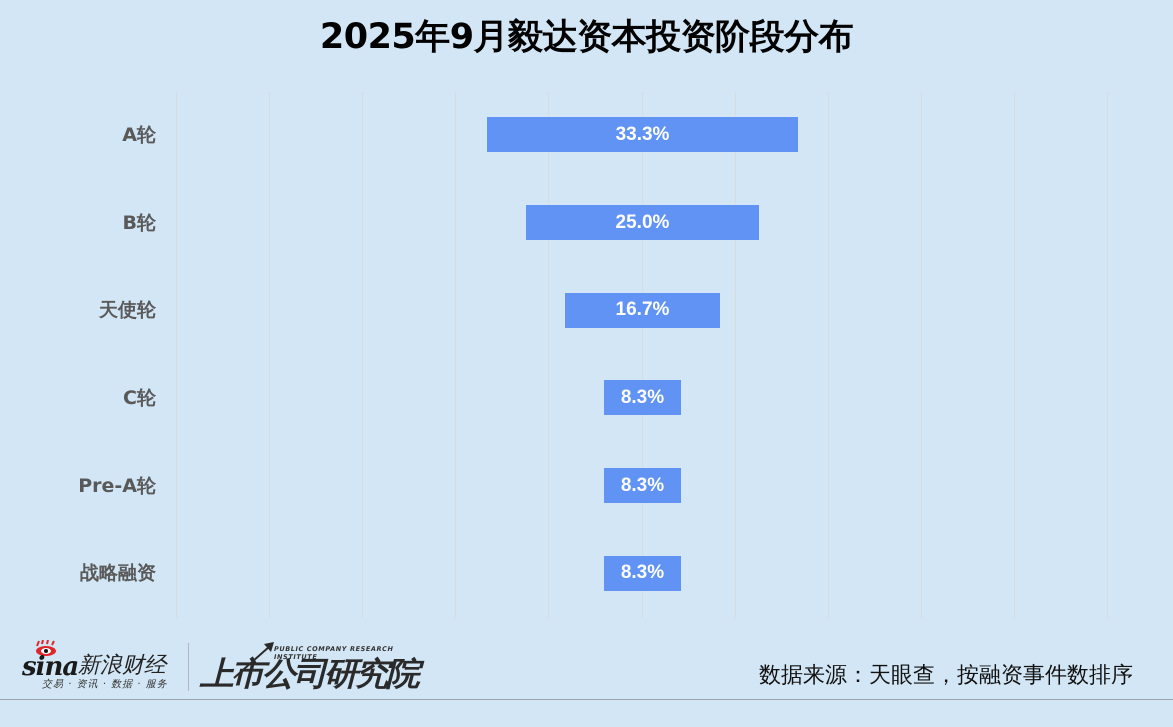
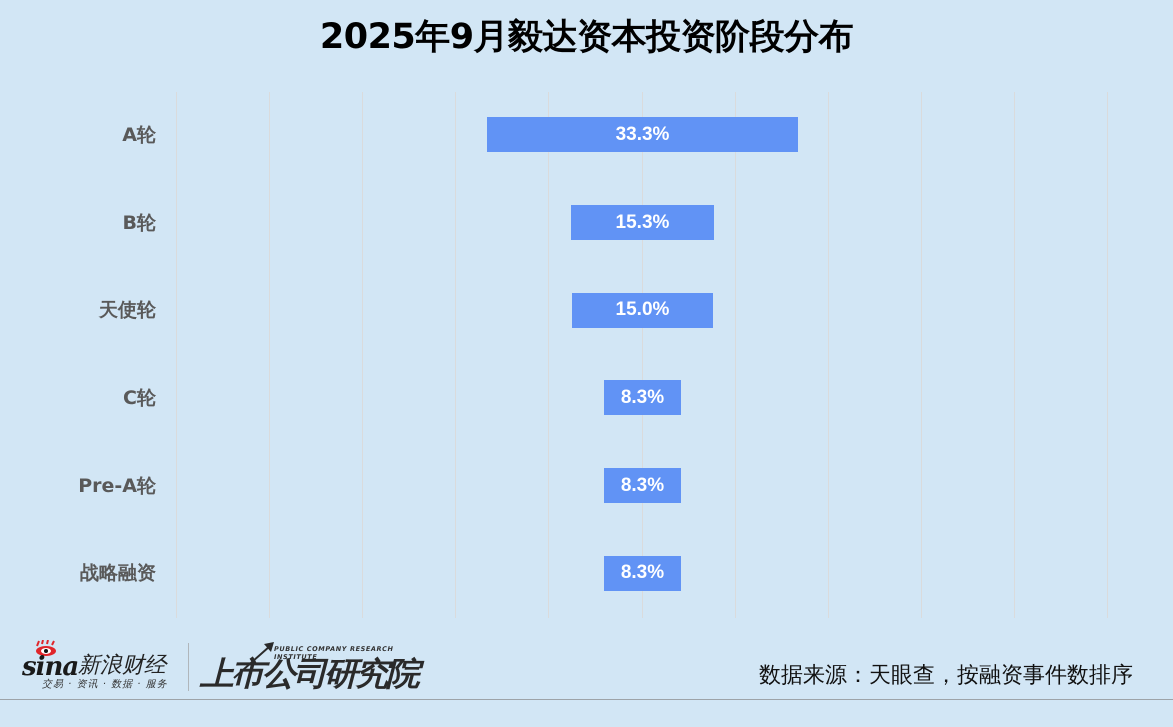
B轮: 25.0% -> 15.3%
天使轮: 16.7% -> 15.0%
